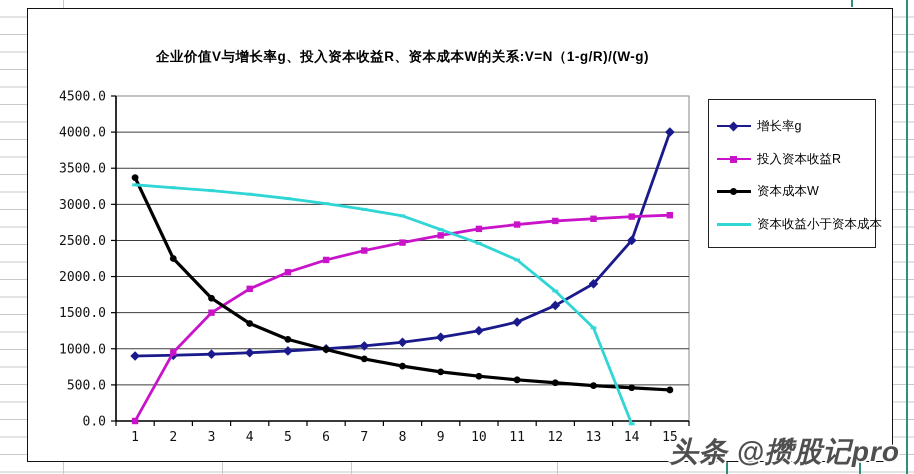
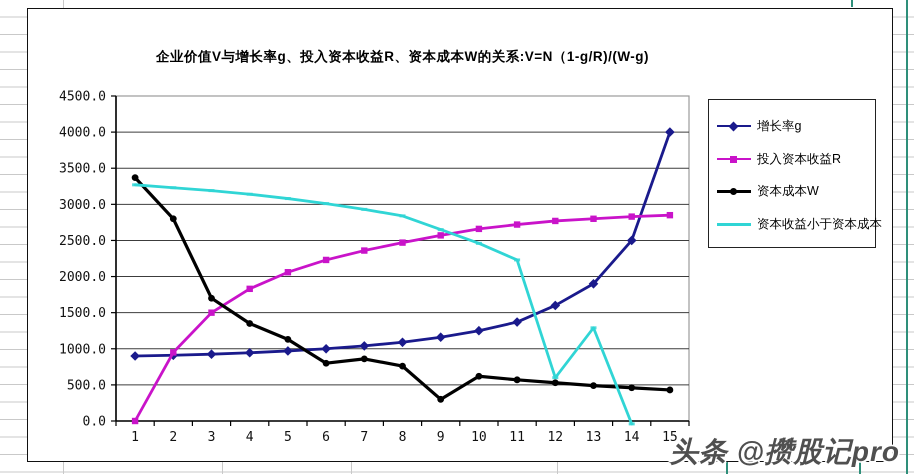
资本成本W/2: 2200 -> 2800
资本成本W/6: 1000 -> 800
资本成本W/9: 700 -> 300
资本收益小于资本成本/12: 1800 -> 600
